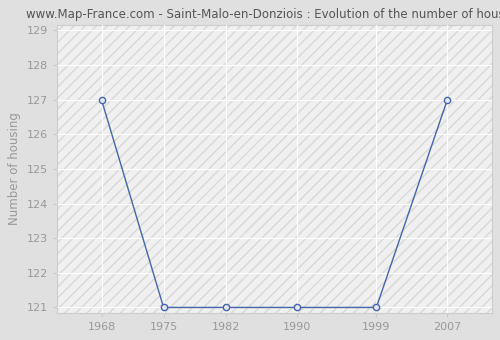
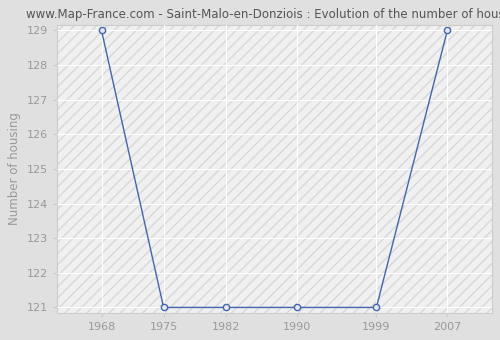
1968: 127 -> 129
2007: 127 -> 129
